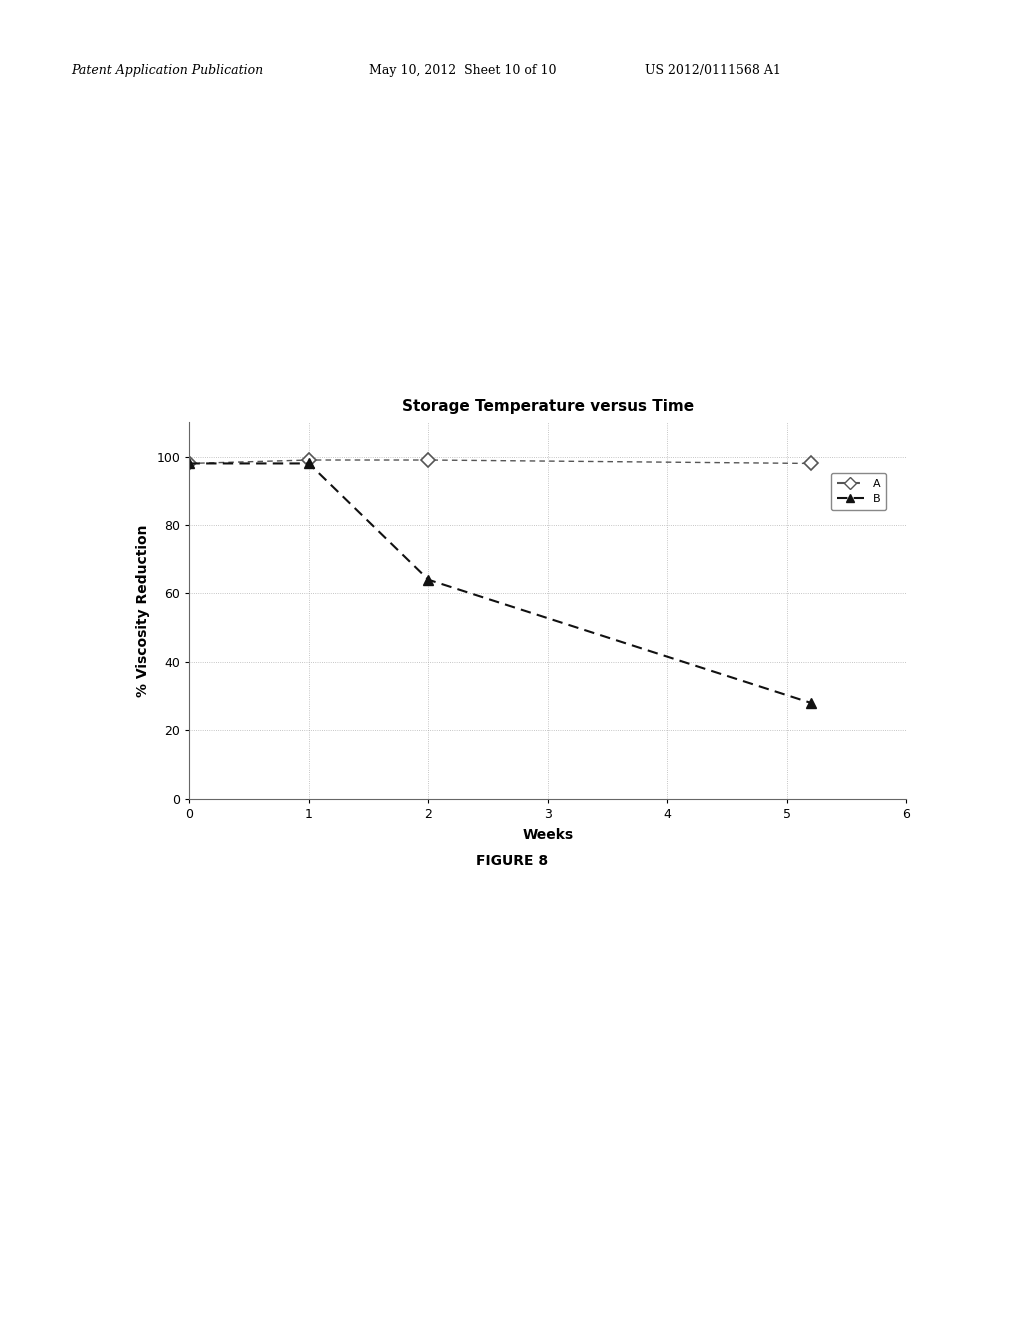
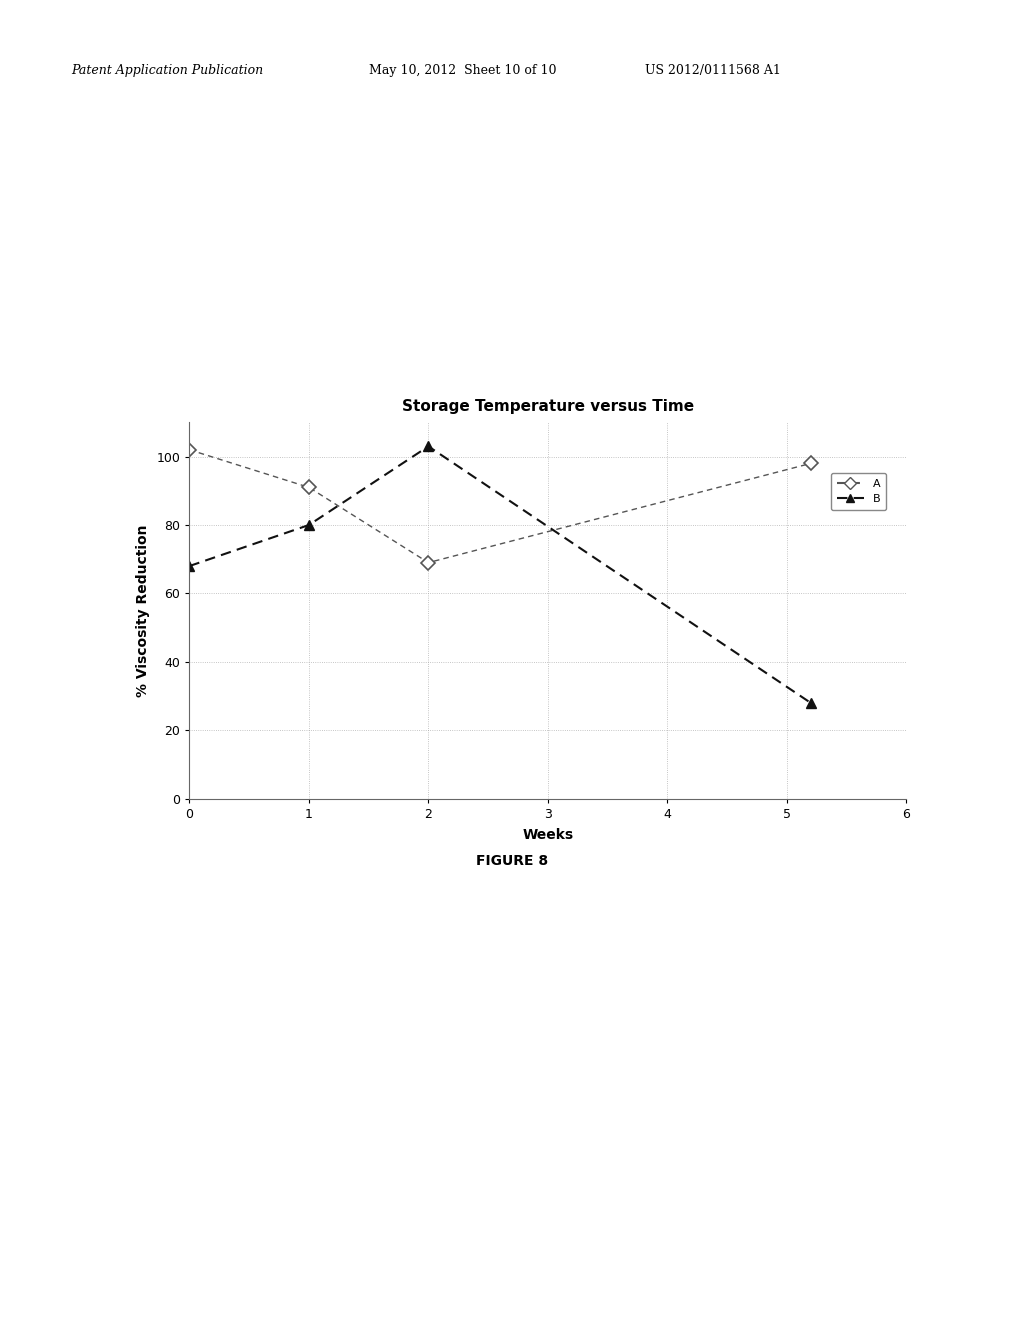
A/0: 98 -> 102
B/0: 98 -> 68
A/1: 99 -> 91
B/1: 98 -> 80
A/2: 99 -> 69
B/2: 64 -> 103
